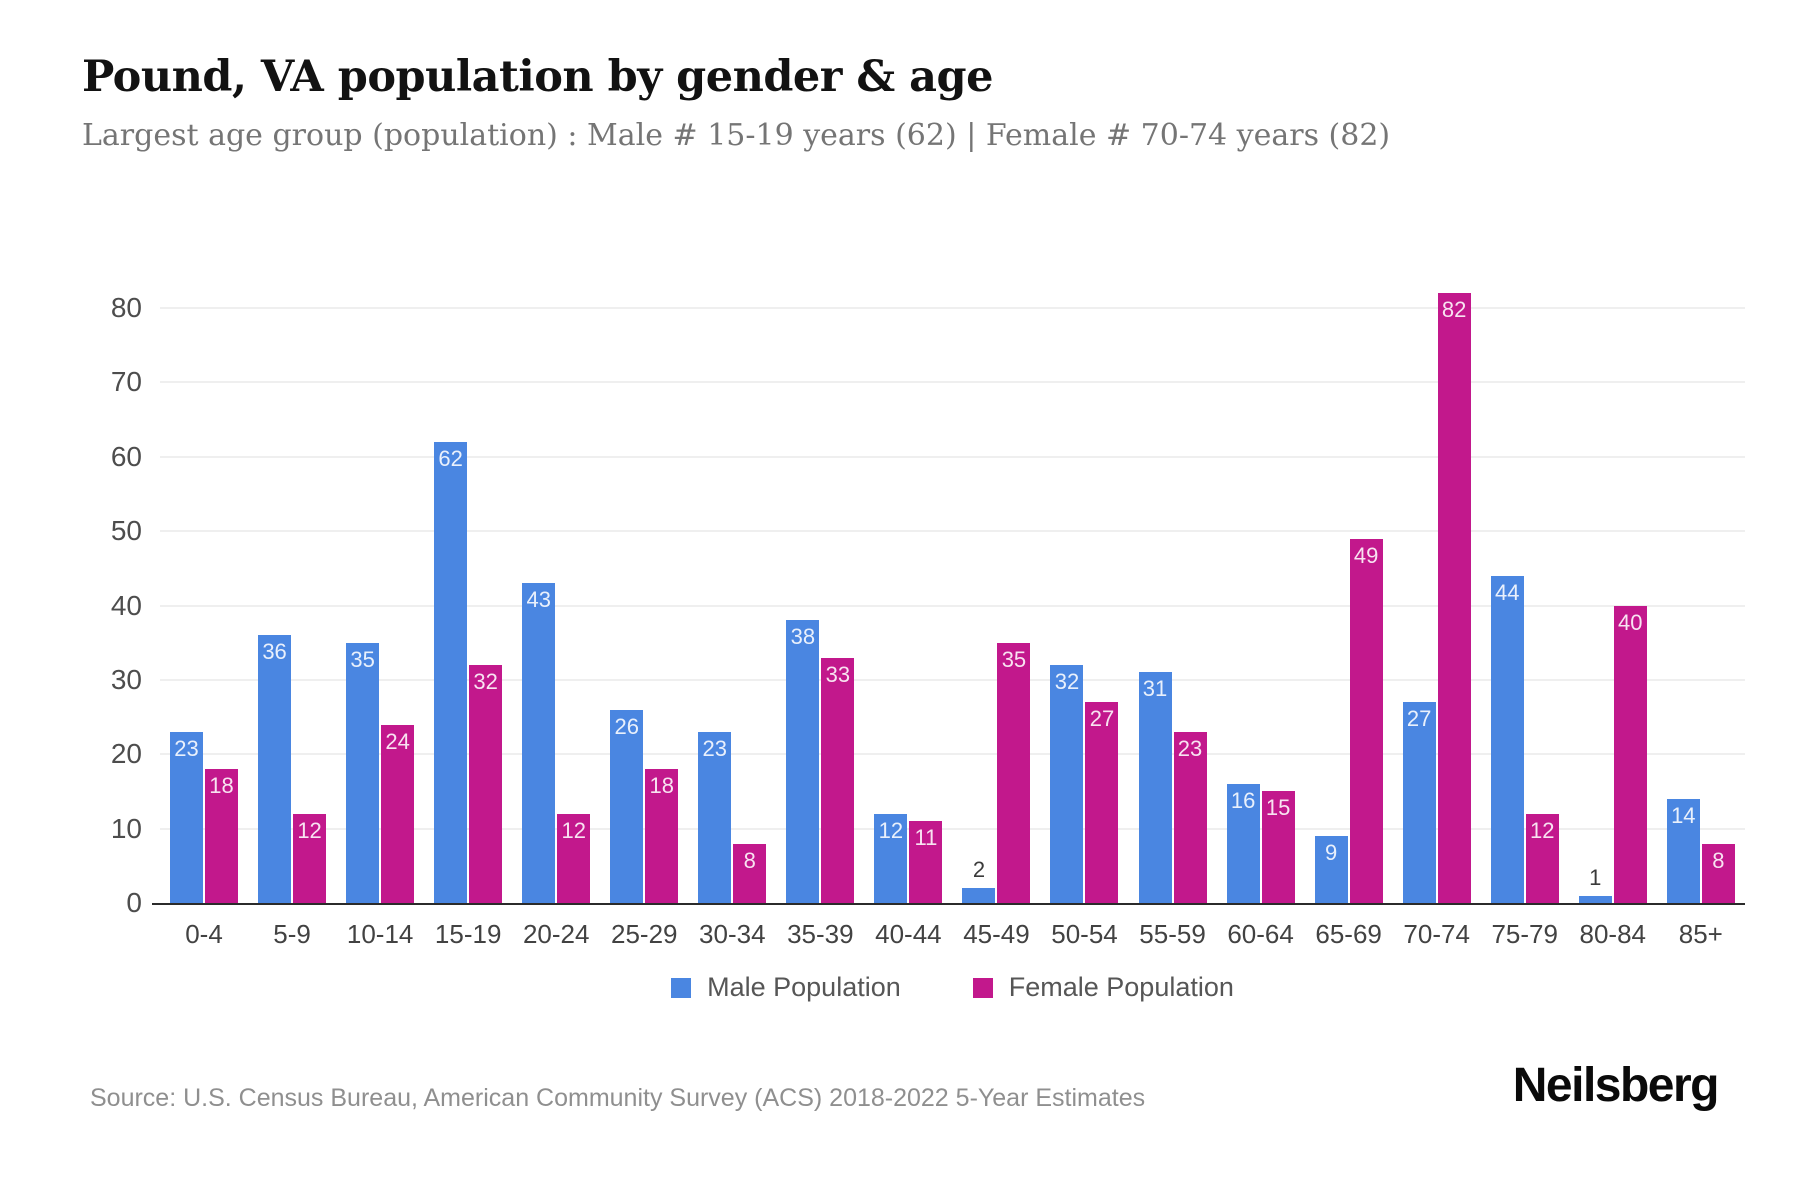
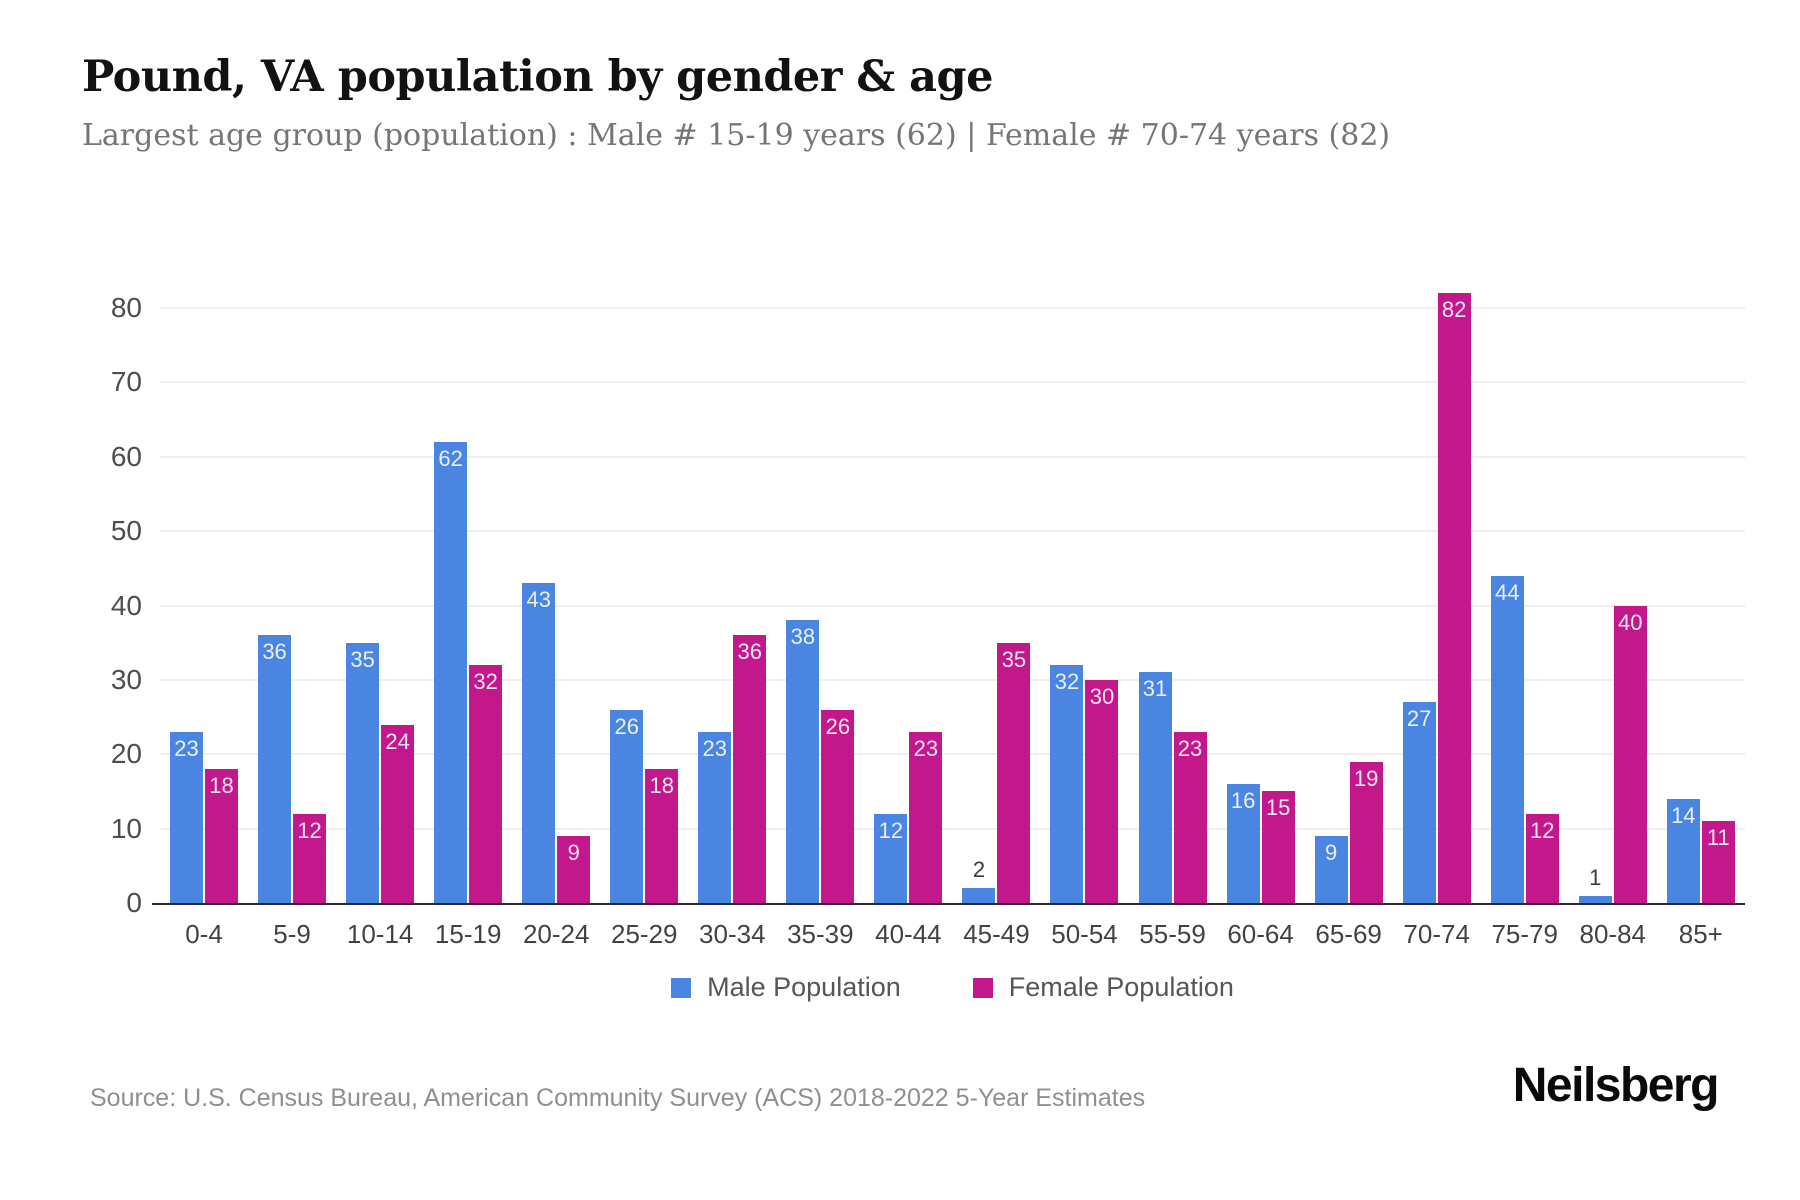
Female Population/20-24: 12 -> 9
Female Population/30-34: 8 -> 36
Female Population/35-39: 33 -> 26
Female Population/40-44: 11 -> 23
Female Population/50-54: 27 -> 30
Female Population/65-69: 49 -> 19
Female Population/85+: 8 -> 11
